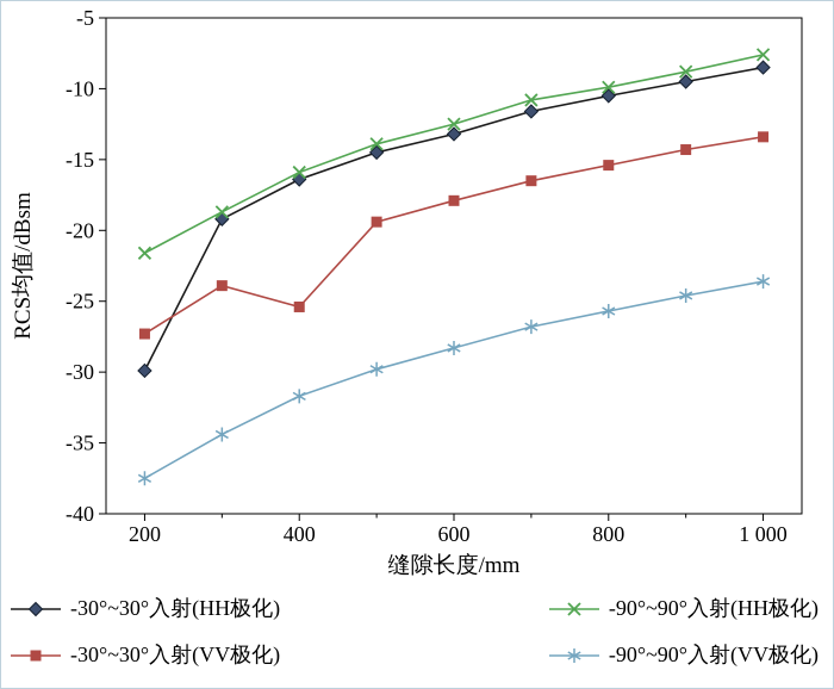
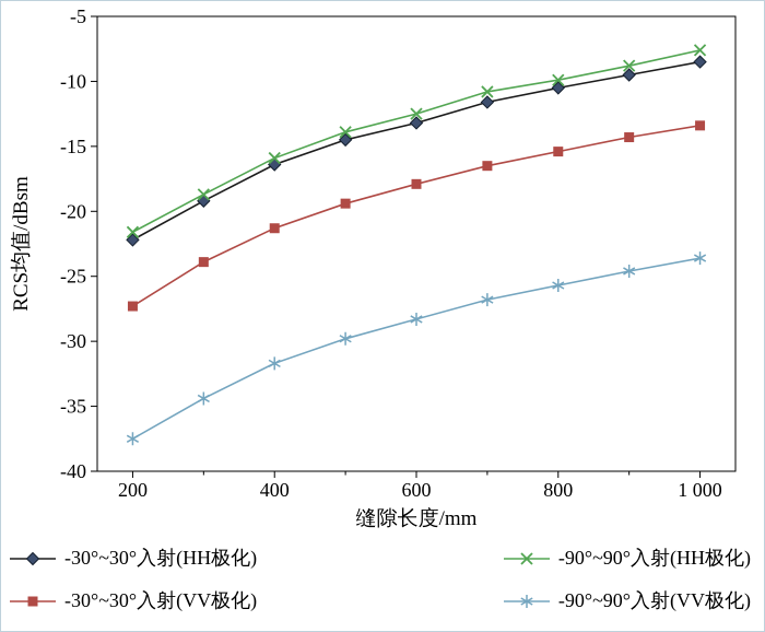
-30°~30°入射(HH极化)/200: -29.9 -> -22.2
-30°~30°入射(VV极化)/400: -25.4 -> -21.3
